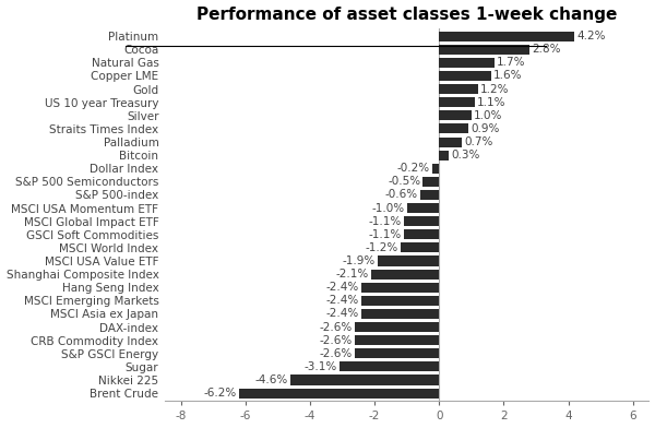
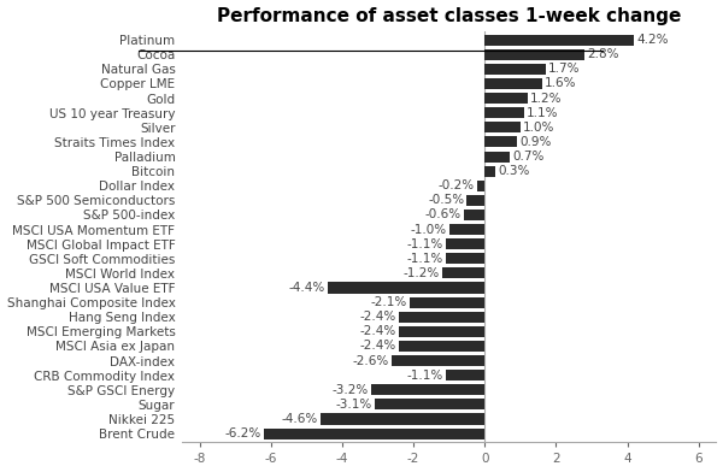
MSCI USA Value ETF: -1.9% -> -4.4%
CRB Commodity Index: -2.6% -> -1.1%
S&P GSCI Energy: -2.6% -> -3.2%
